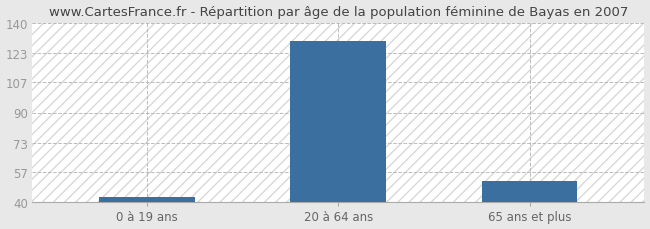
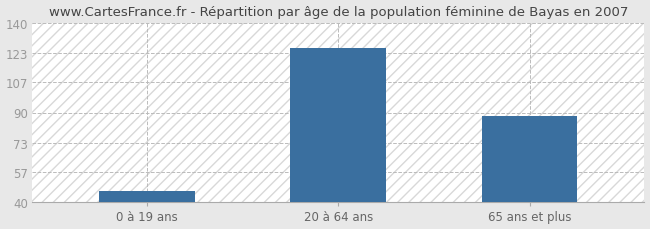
0 à 19 ans: 43 -> 46
20 à 64 ans: 130 -> 126
65 ans et plus: 52 -> 88
